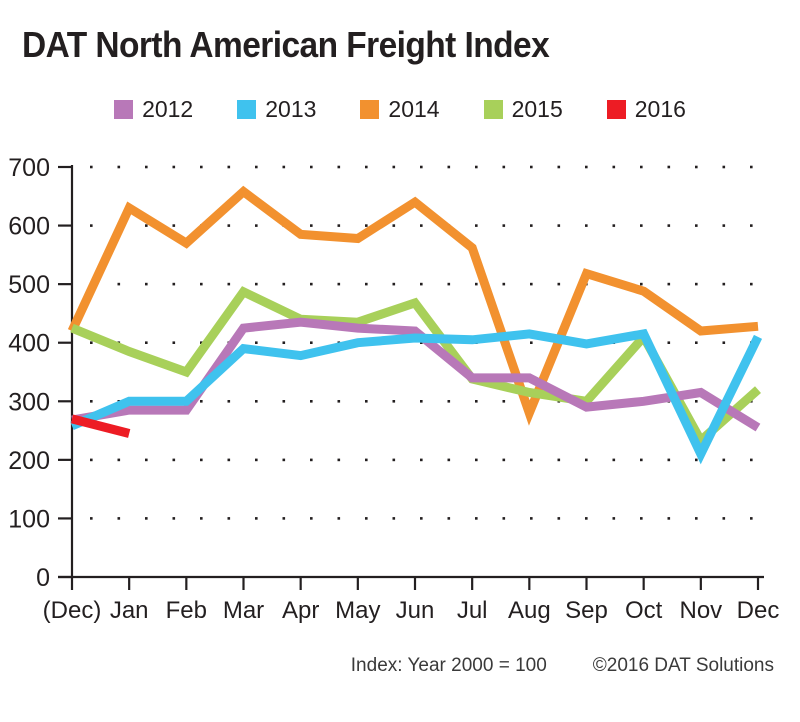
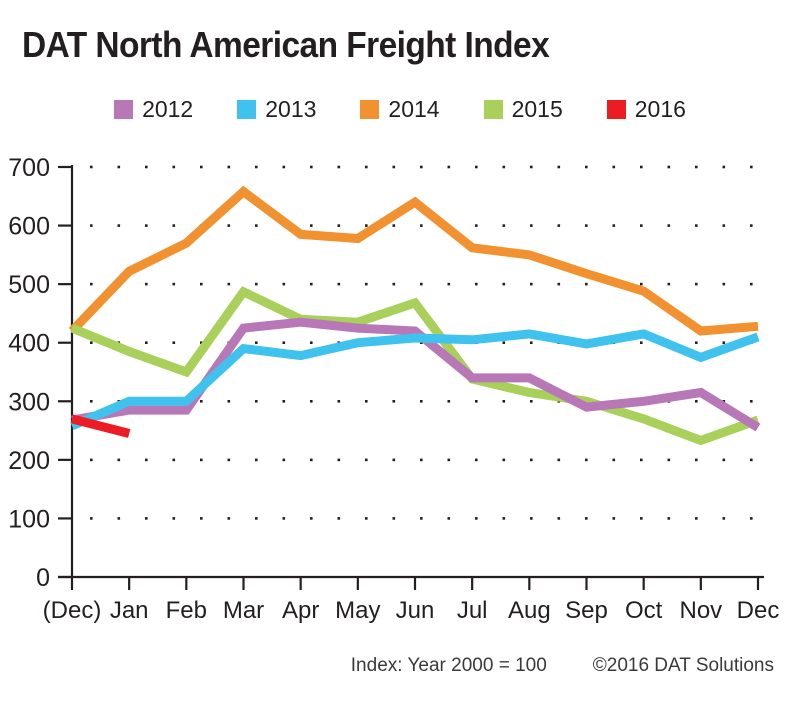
2014/Jan: 630 -> 520
2014/Aug: 280 -> 550
2015/Oct: 410 -> 270
2013/Nov: 210 -> 380
2015/Dec: 320 -> 270
